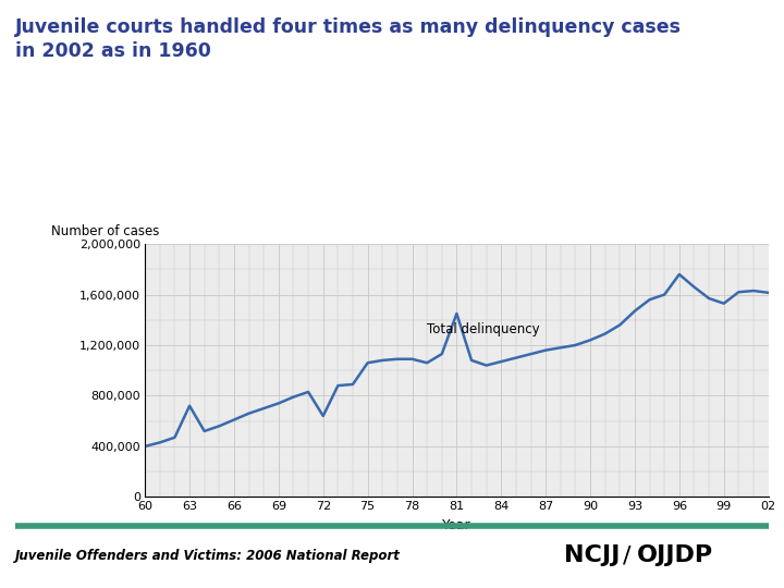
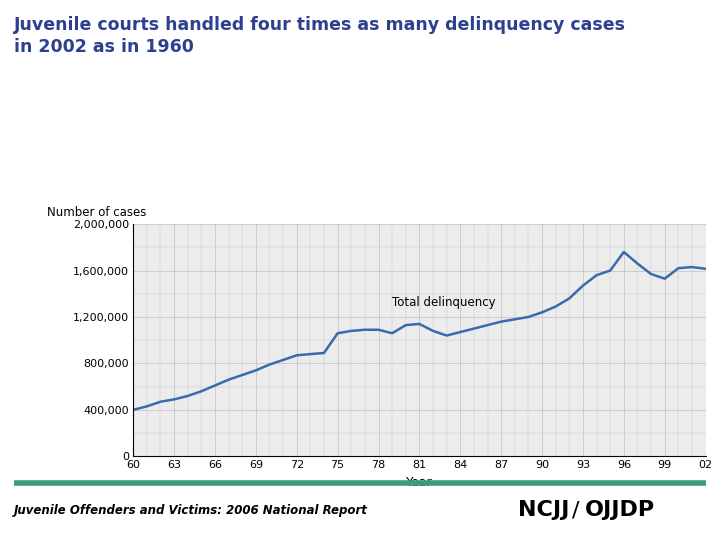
63: 720,000 -> 490,000
72: 640,000 -> 870,000
81: 1,450,000 -> 1,140,000
